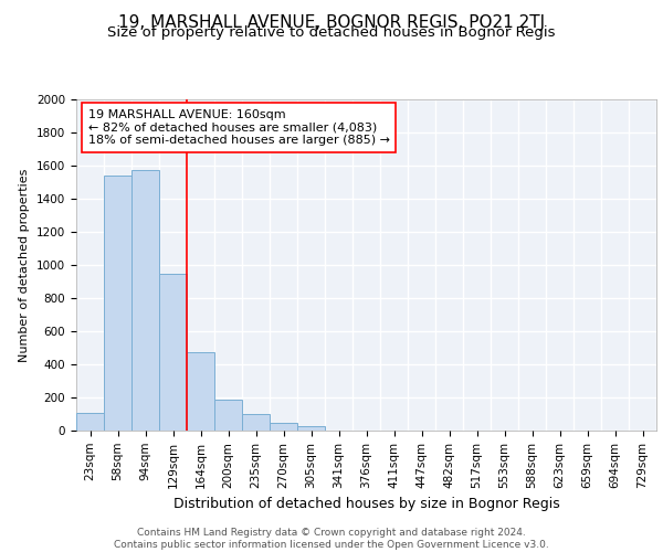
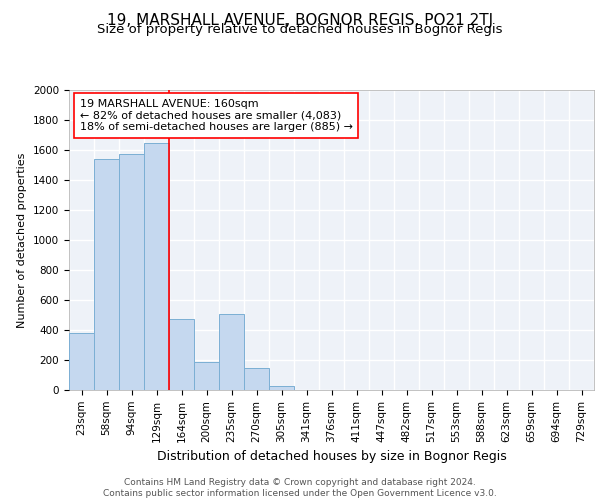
23sqm: 110 -> 380
129sqm: 950 -> 1650
235sqm: 100 -> 510
270sqm: 40 -> 150
